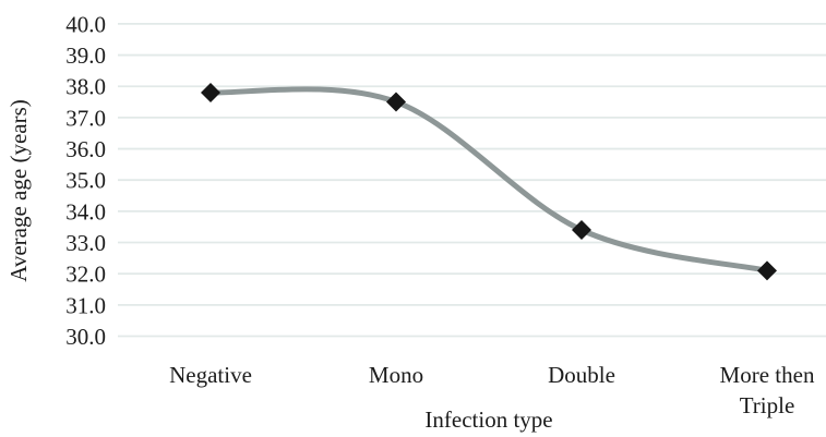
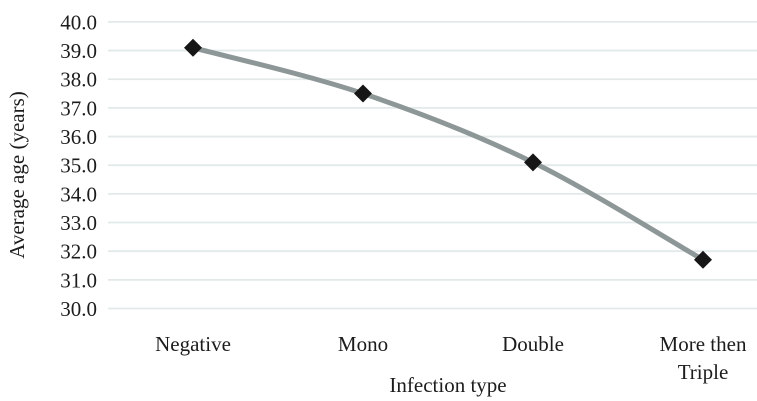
Negative: 37.8 -> 39.1
Double: 33.4 -> 35.1
More then Triple: 32.1 -> 31.7
